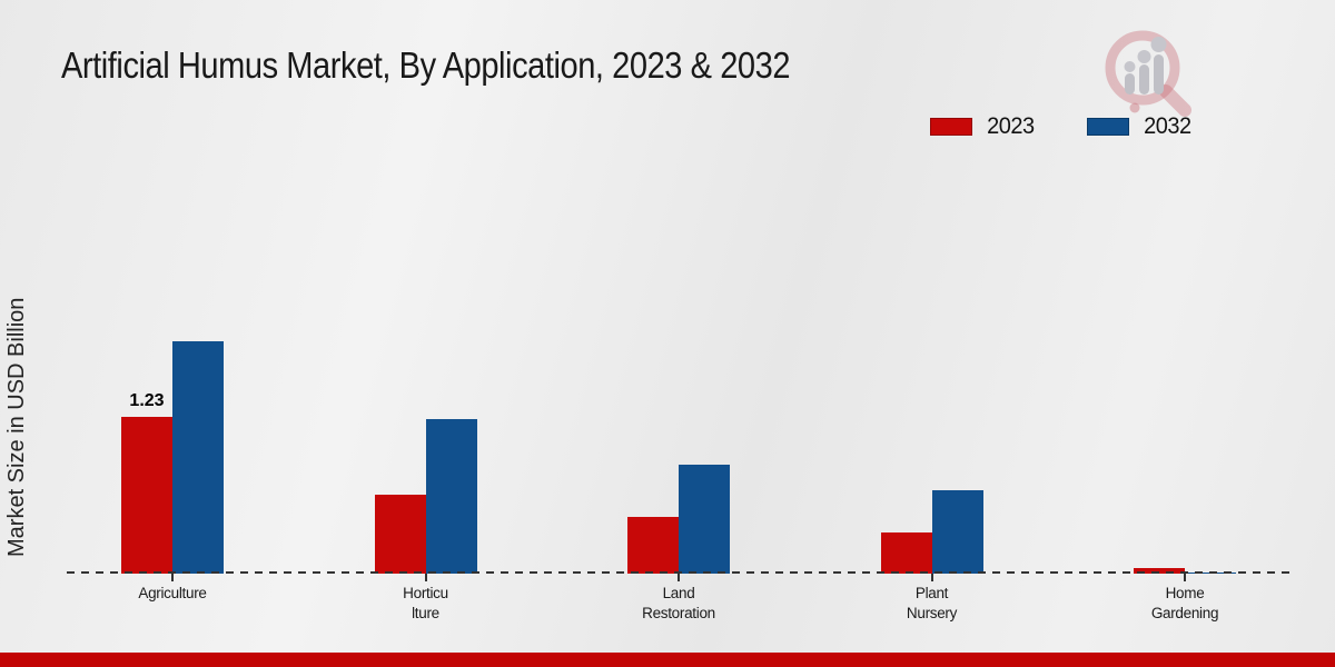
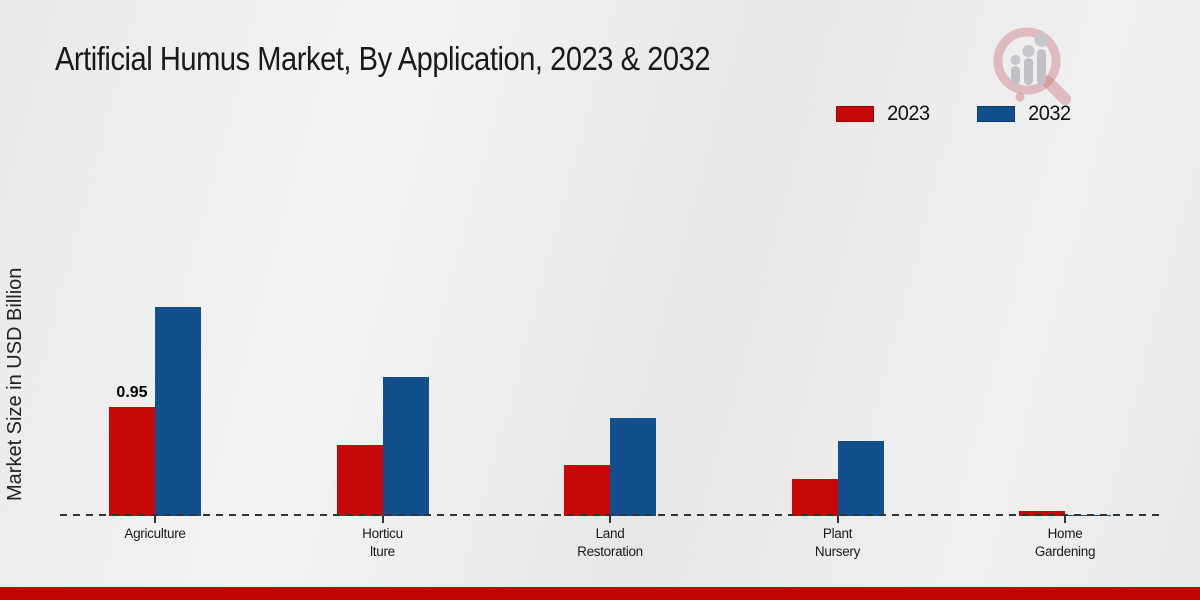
2023/Agriculture: 1.23 -> 0.95
